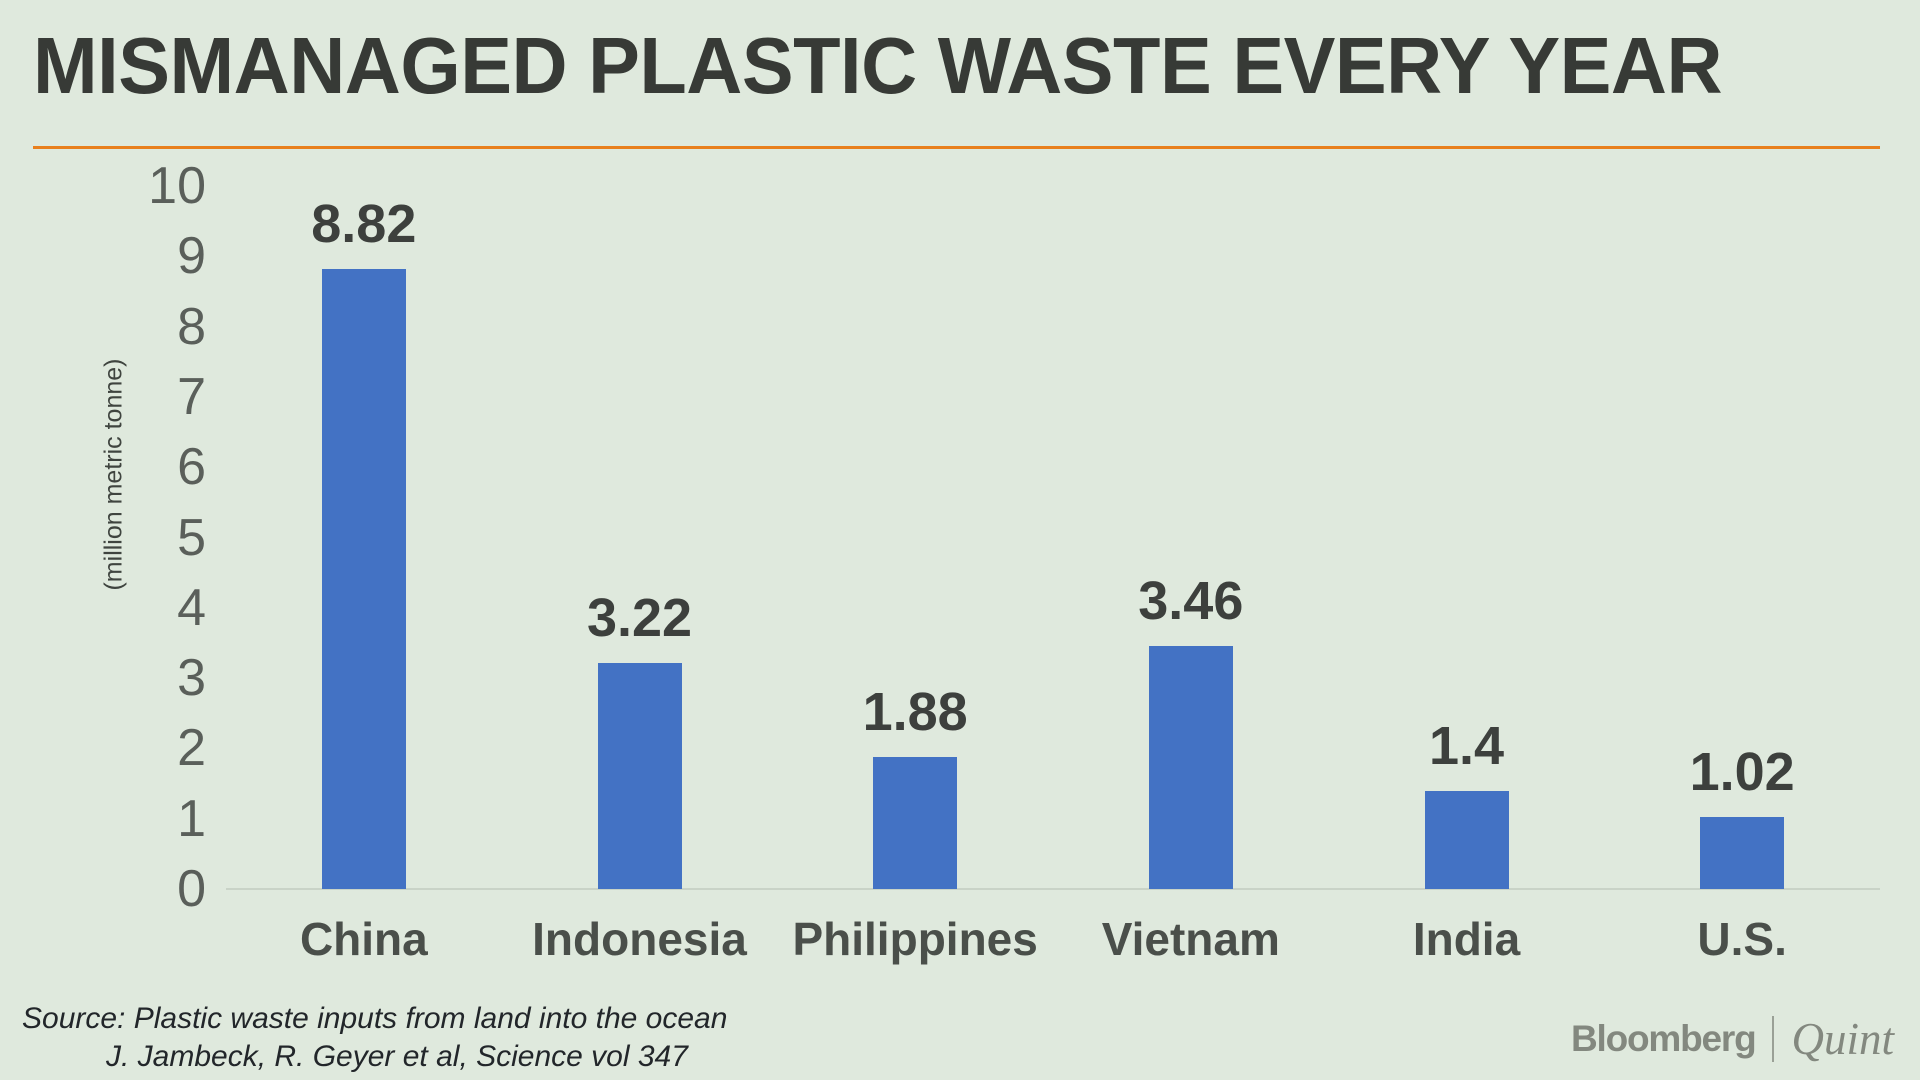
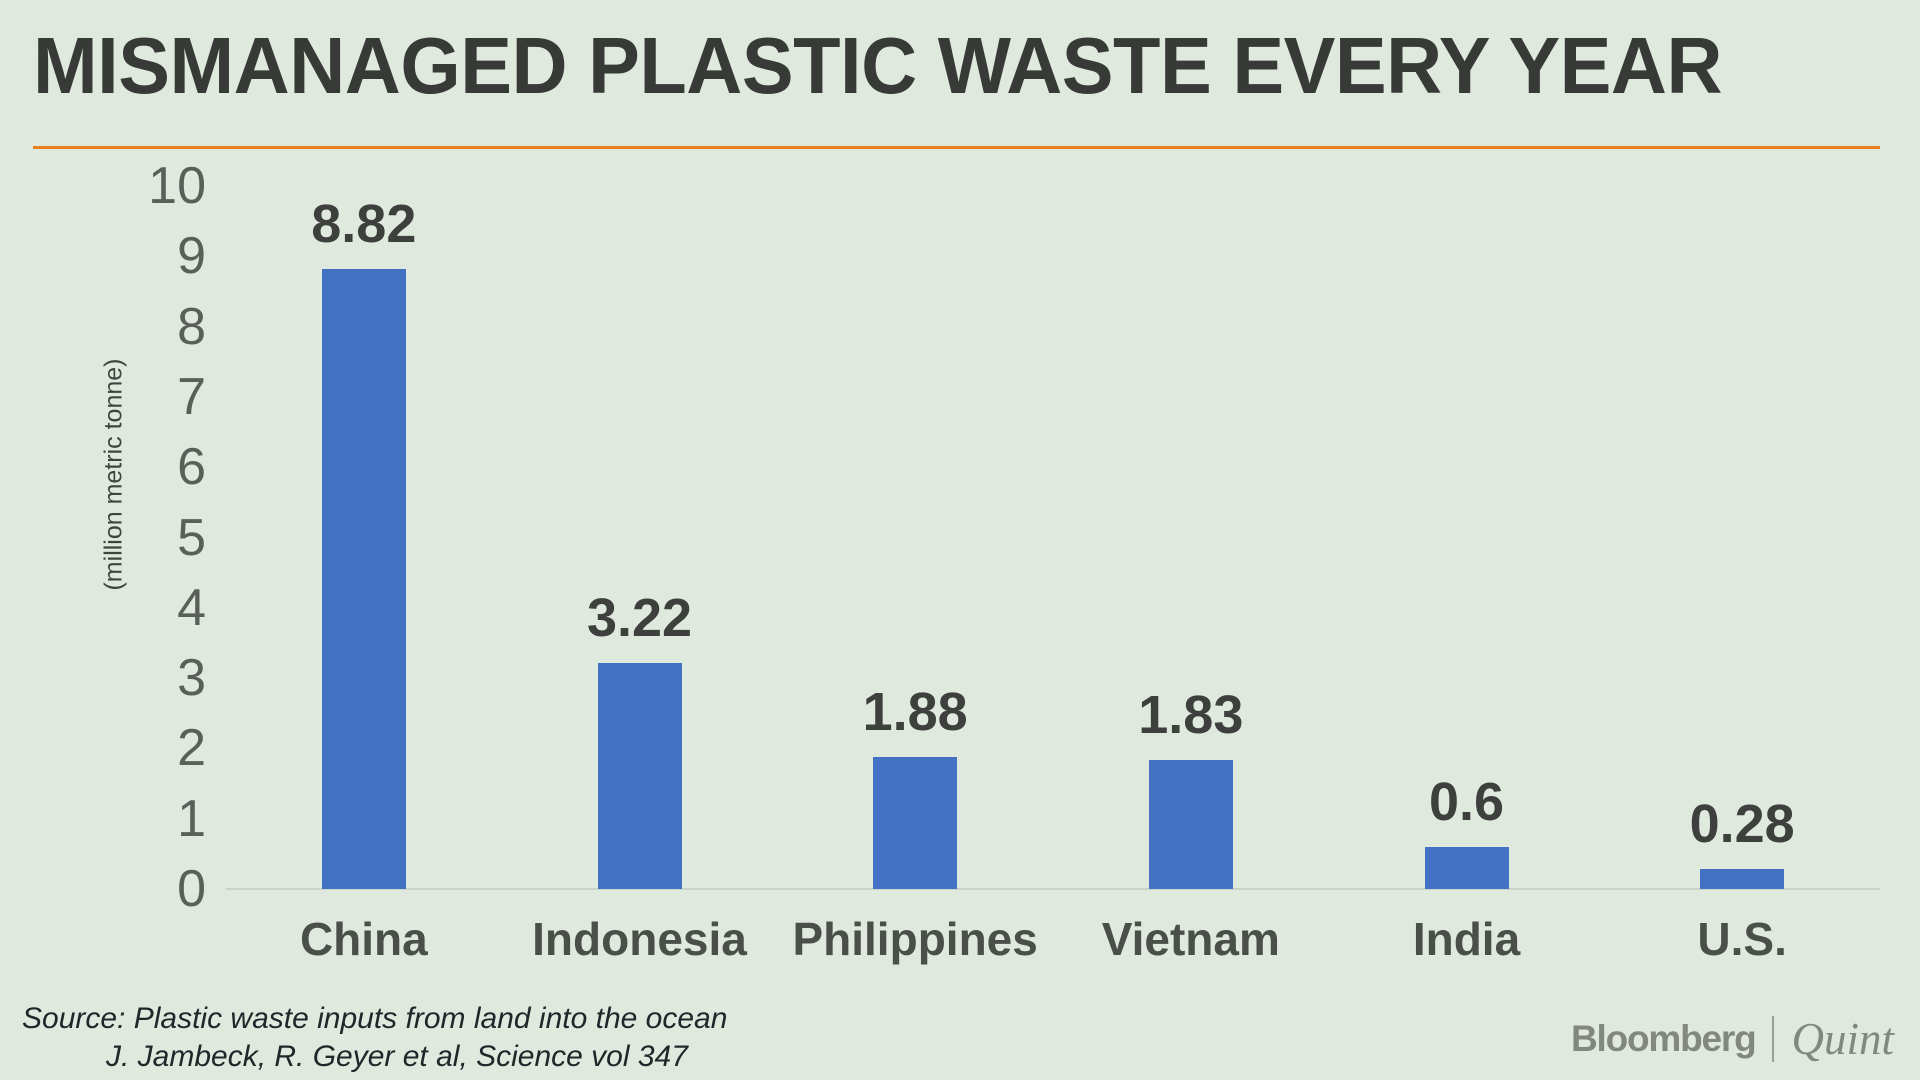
Vietnam: 3.46 -> 1.83
India: 1.4 -> 0.6
U.S.: 1.02 -> 0.28
